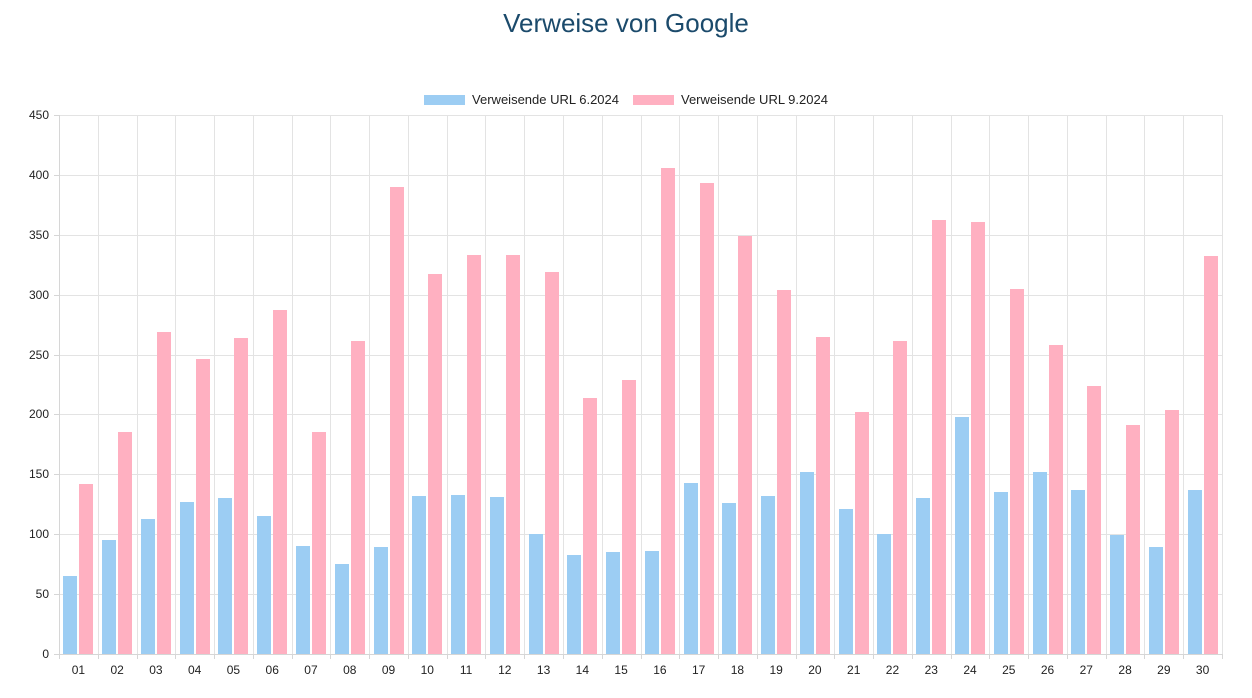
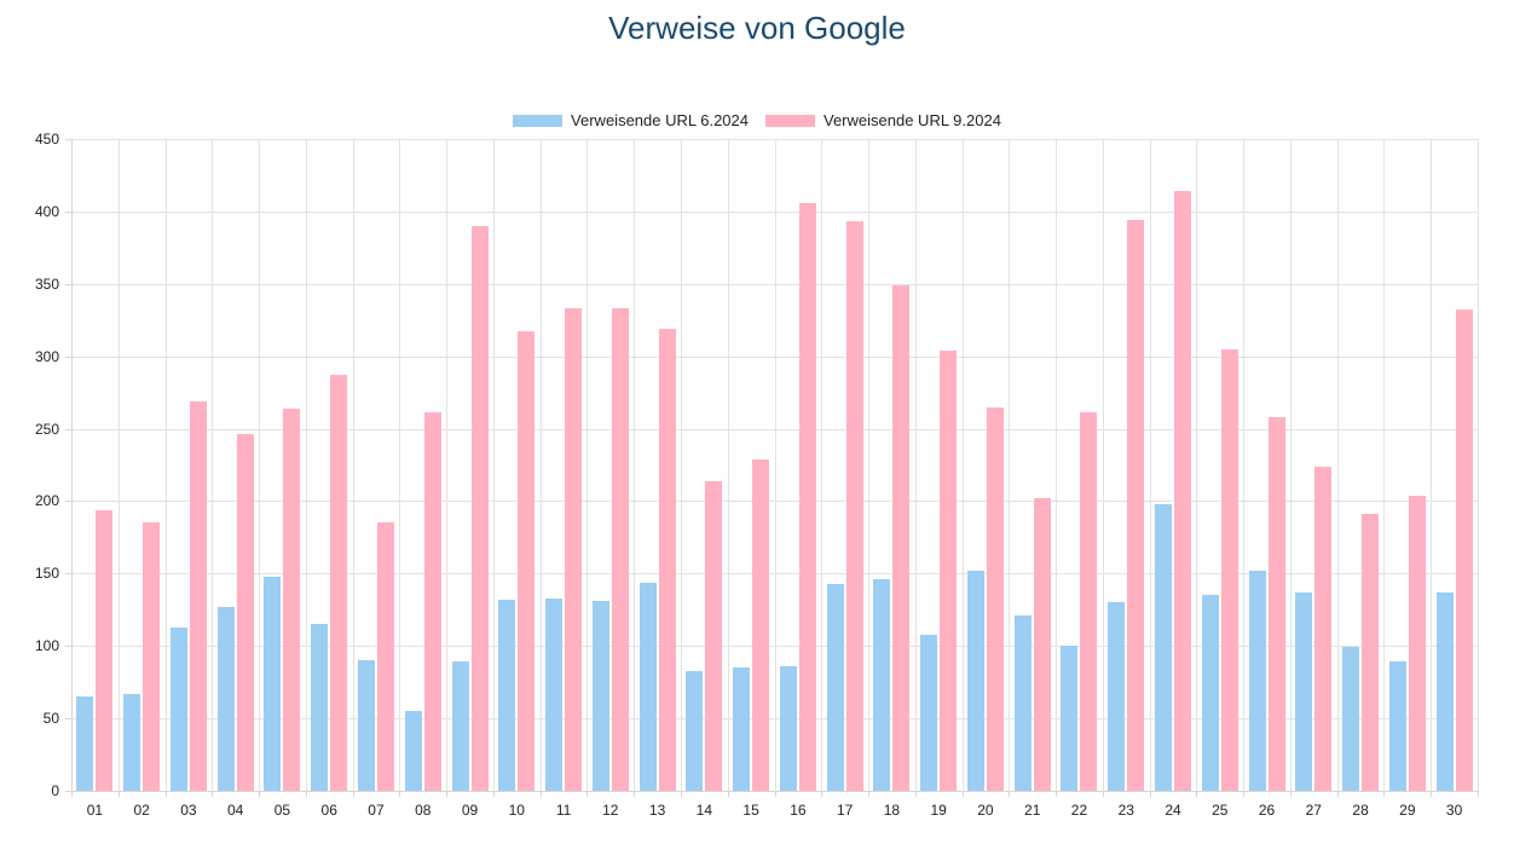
Verweisende URL 9.2024/01: 142 -> 194
Verweisende URL 6.2024/02: 95 -> 67
Verweisende URL 6.2024/05: 130 -> 148
Verweisende URL 6.2024/08: 75 -> 55
Verweisende URL 6.2024/13: 100 -> 144
Verweisende URL 6.2024/18: 126 -> 146
Verweisende URL 6.2024/19: 132 -> 108
Verweisende URL 9.2024/23: 362 -> 394
Verweisende URL 9.2024/24: 361 -> 414
